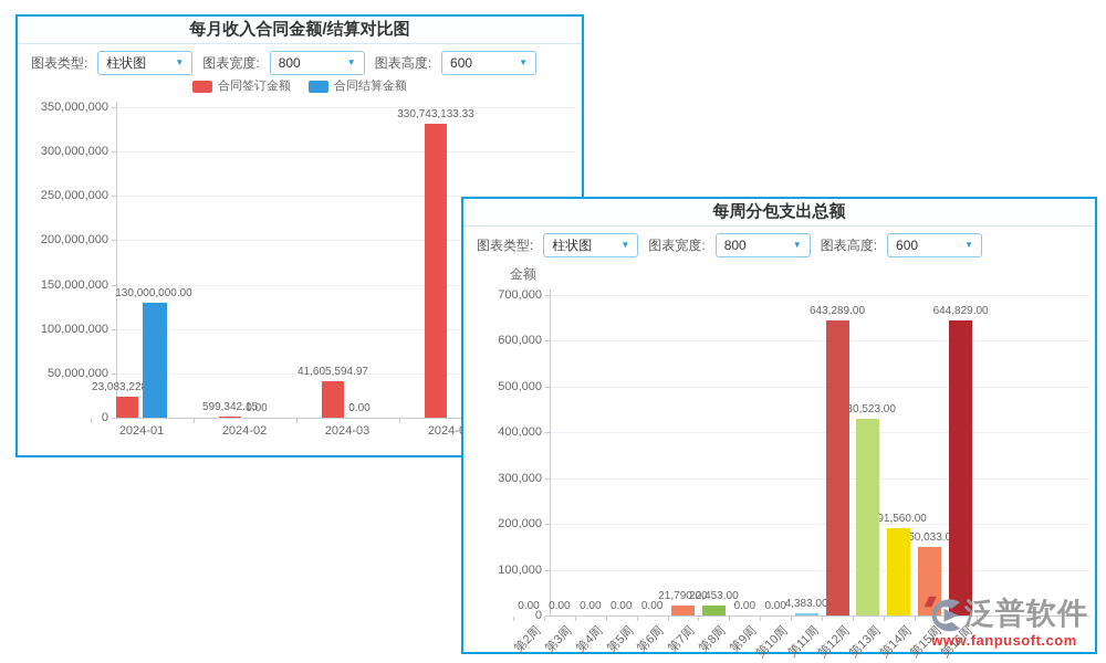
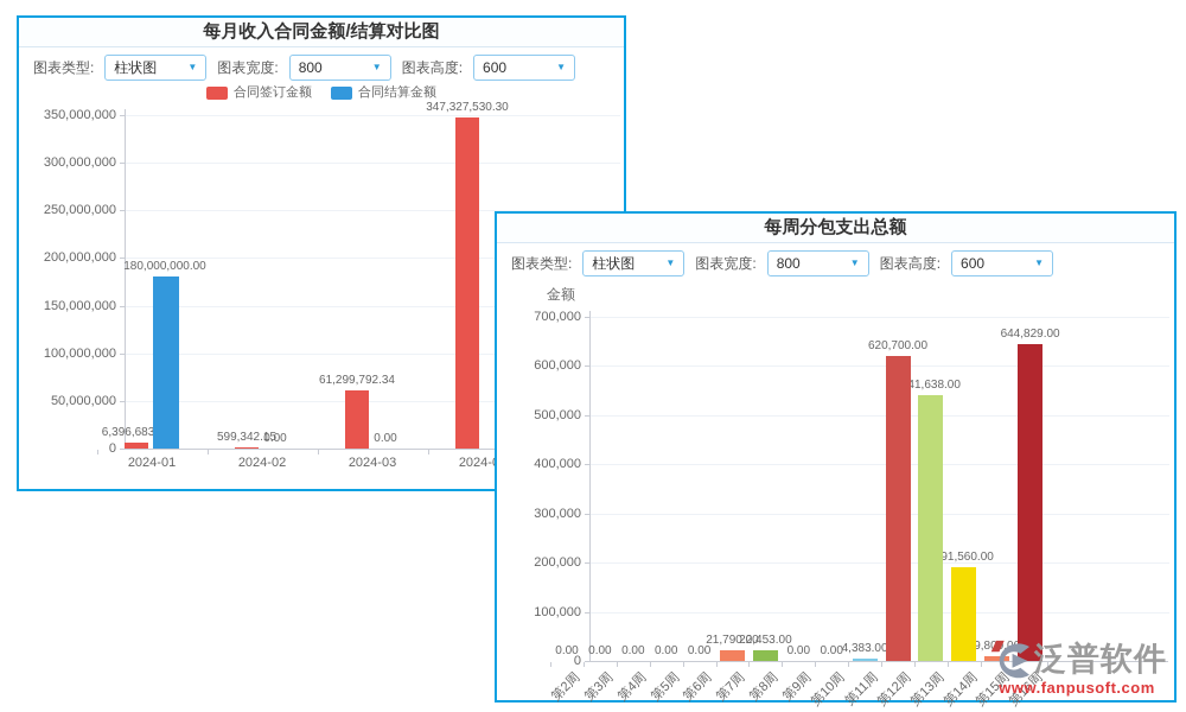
每月收入合同金额/结算对比图/合同签订金额/2024-01: 23,083,228.22 -> 6,396,683.50
每月收入合同金额/结算对比图/合同结算金额/2024-01: 130,000,000.00 -> 180,000,000.00
每月收入合同金额/结算对比图/合同签订金额/2024-03: 41,605,594.97 -> 61,299,792.34
每月收入合同金额/结算对比图/合同签订金额/2024-04: 330,743,133.33 -> 347,327,530.30
每周分包支出总额/第12周: 643,289.00 -> 620,700.00
每周分包支出总额/第13周: 430,523.00 -> 541,638.00
每周分包支出总额/第15周: 150,033.00 -> 9,800.00
